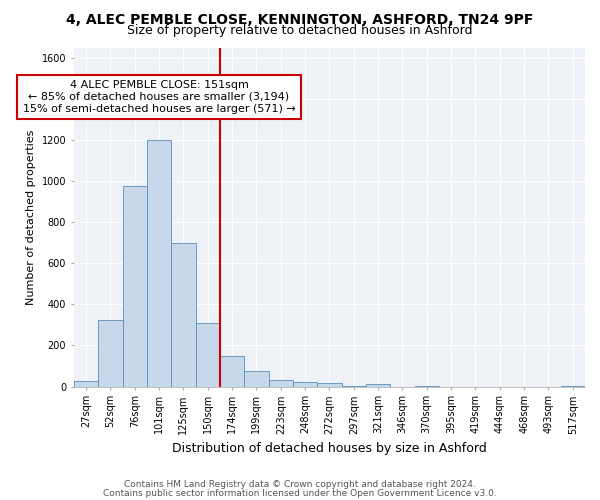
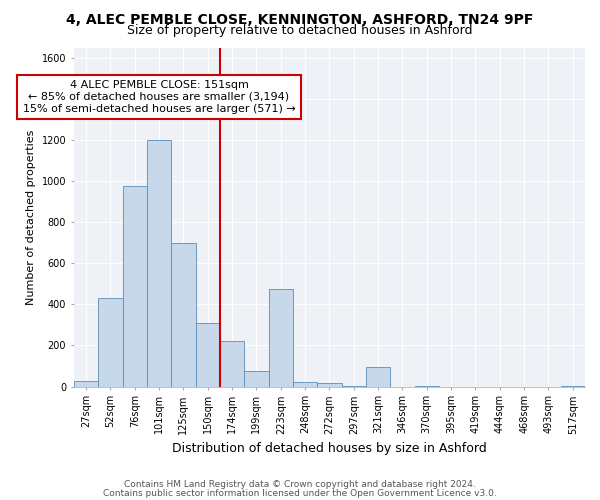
52sqm: 325 -> 430
174sqm: 150 -> 220
223sqm: 30 -> 475
321sqm: 10 -> 95
